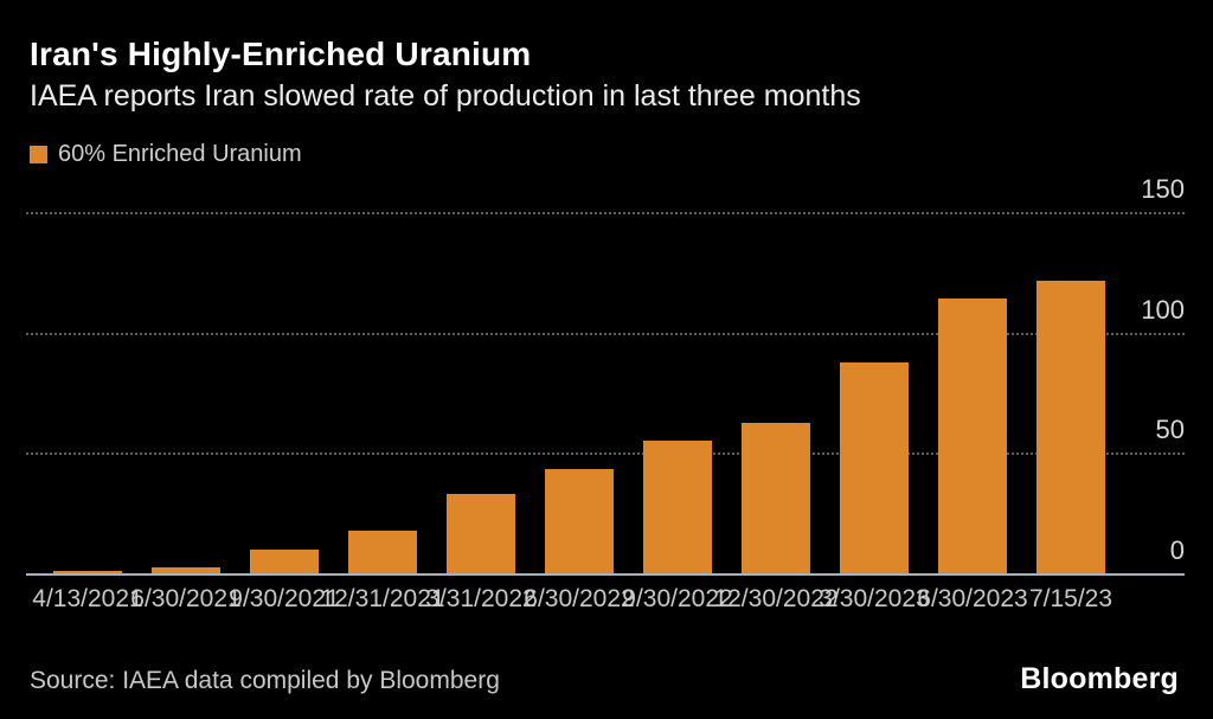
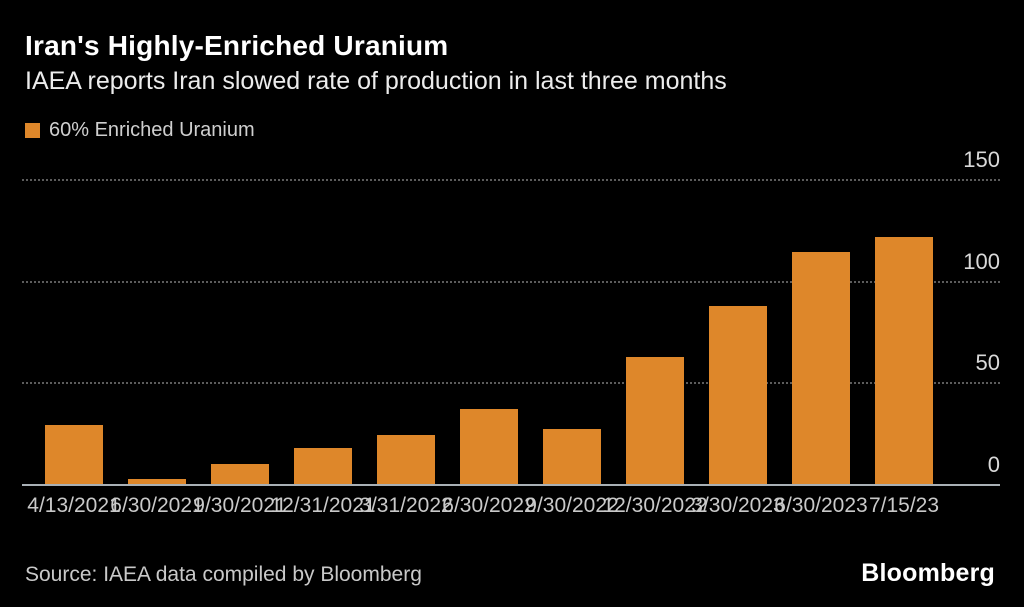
4/13/2021: 1 -> 29
3/31/2022: 33 -> 24
6/30/2022: 43 -> 37
9/30/2022: 55 -> 27
